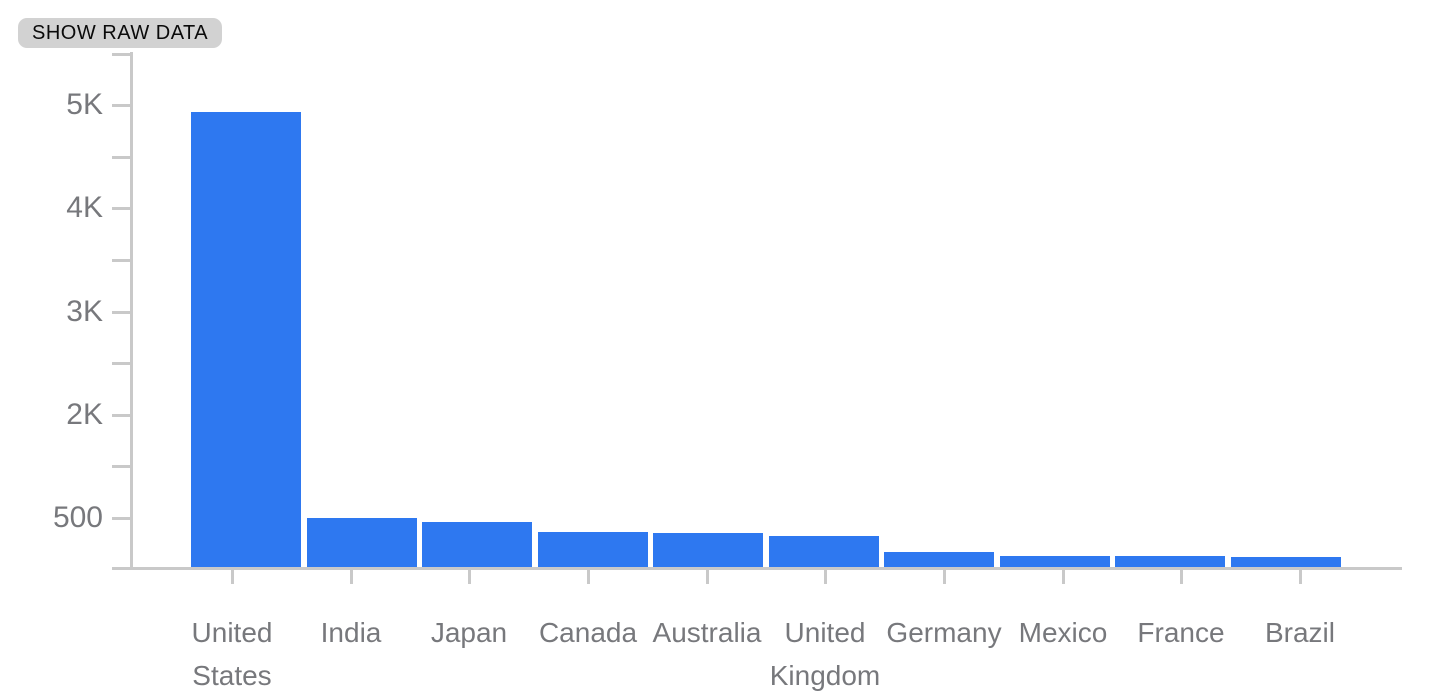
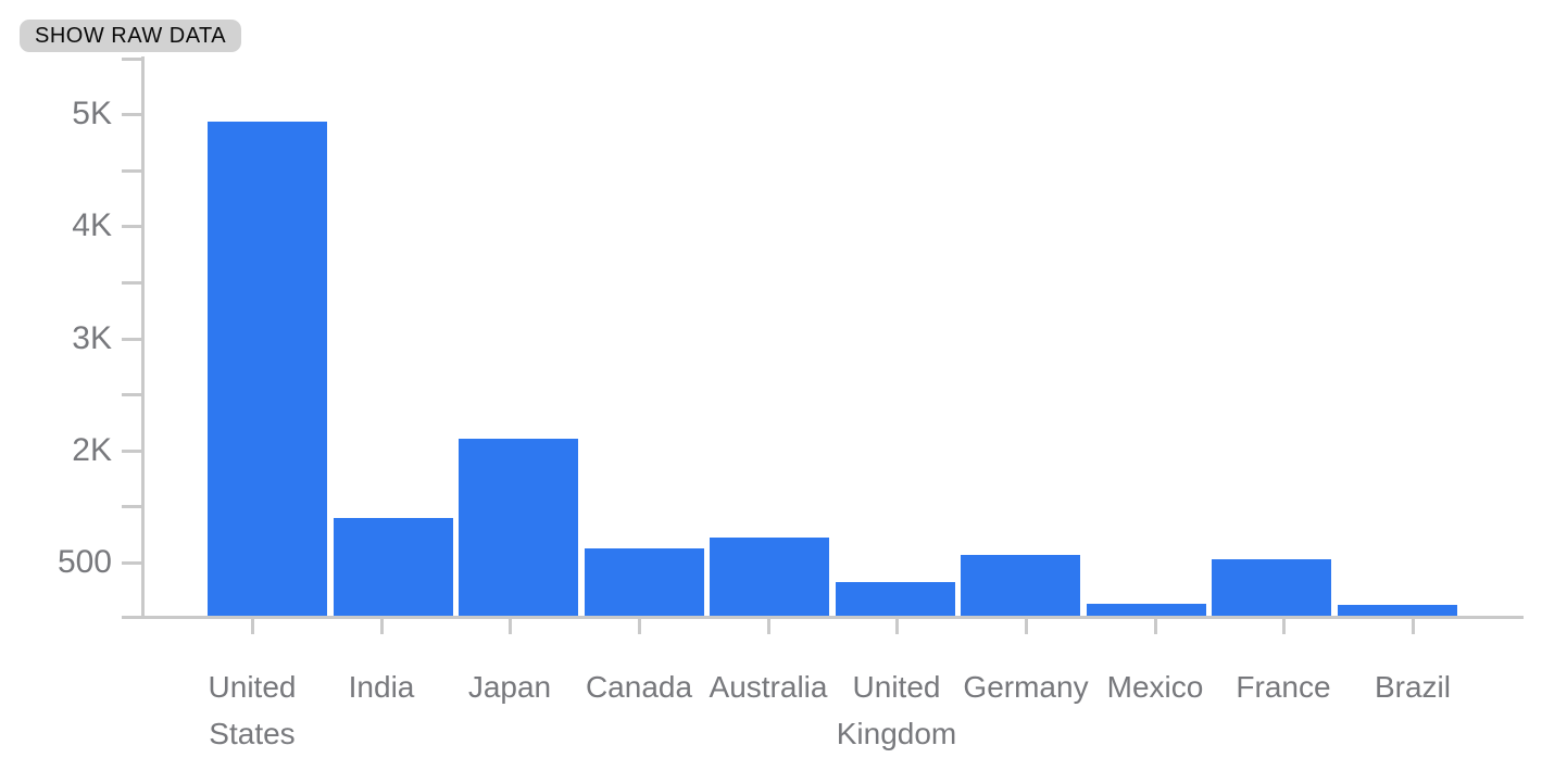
India: 0.53K -> 0.97K
Japan: 0.48K -> 1.75K
Canada: 0.38K -> 0.67K
Australia: 0.36K -> 0.77K
Germany: 0.16K -> 0.60K
France: 0.12K -> 0.56K
